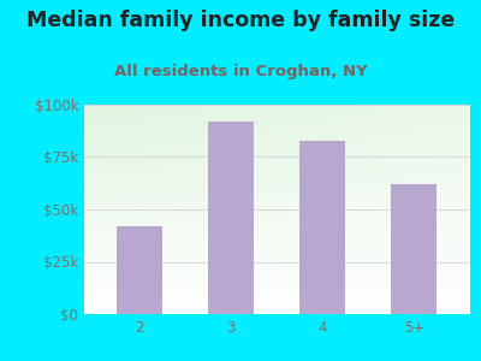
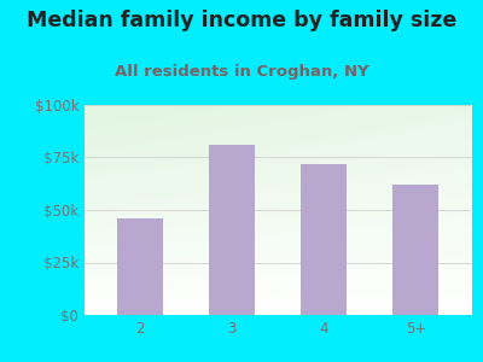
2: $42k -> $46k
3: $92k -> $81k
4: $83k -> $72k
